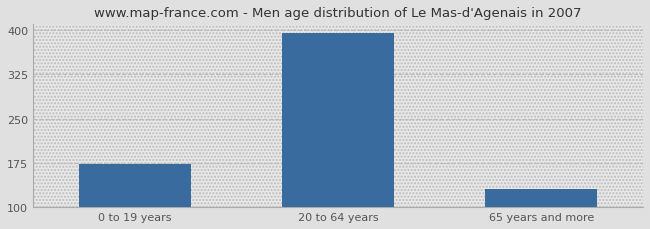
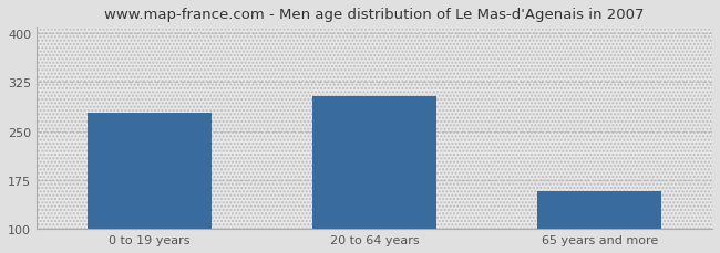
0 to 19 years: 174 -> 278
20 to 64 years: 395 -> 304
65 years and more: 130 -> 158
